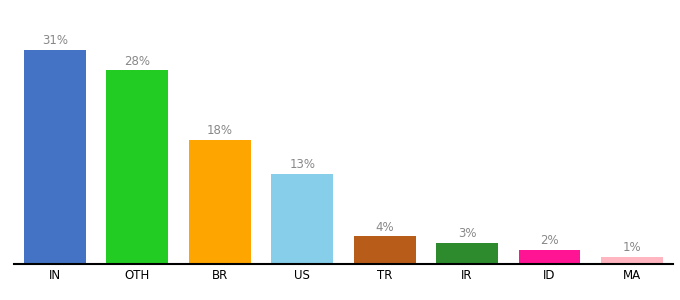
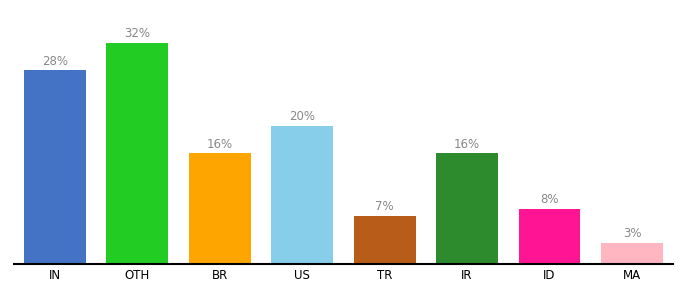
IN: 31% -> 28%
OTH: 28% -> 32%
BR: 18% -> 16%
US: 13% -> 20%
TR: 4% -> 7%
IR: 3% -> 16%
ID: 2% -> 8%
MA: 1% -> 3%
